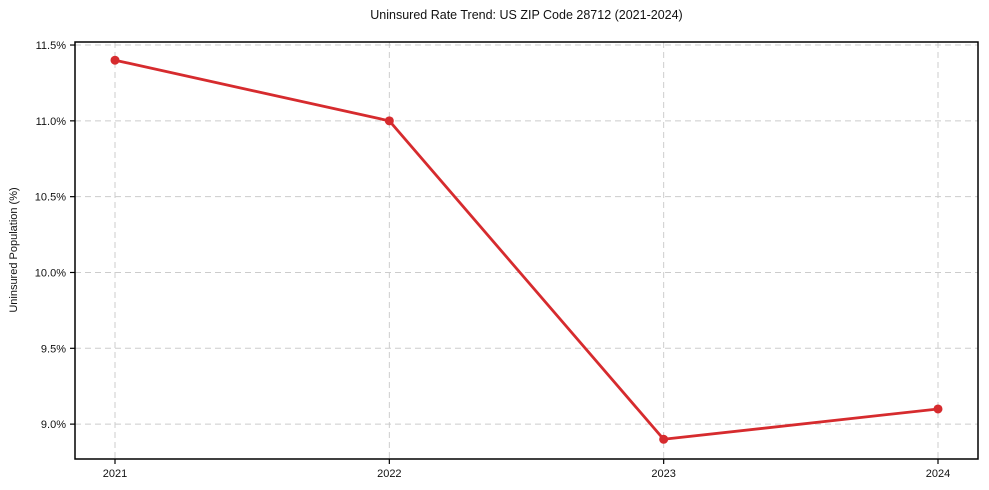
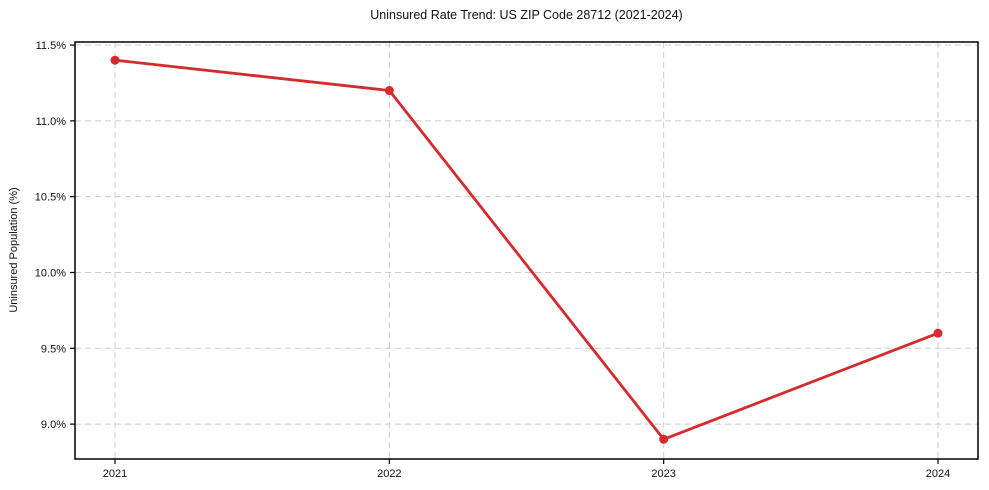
2022: 11.0% -> 11.2%
2024: 9.1% -> 9.6%
